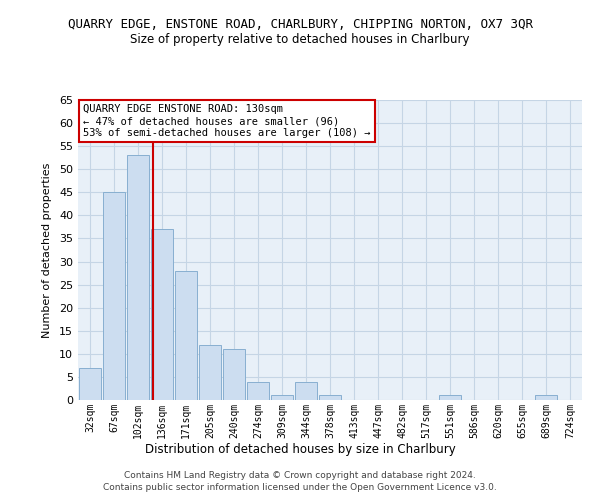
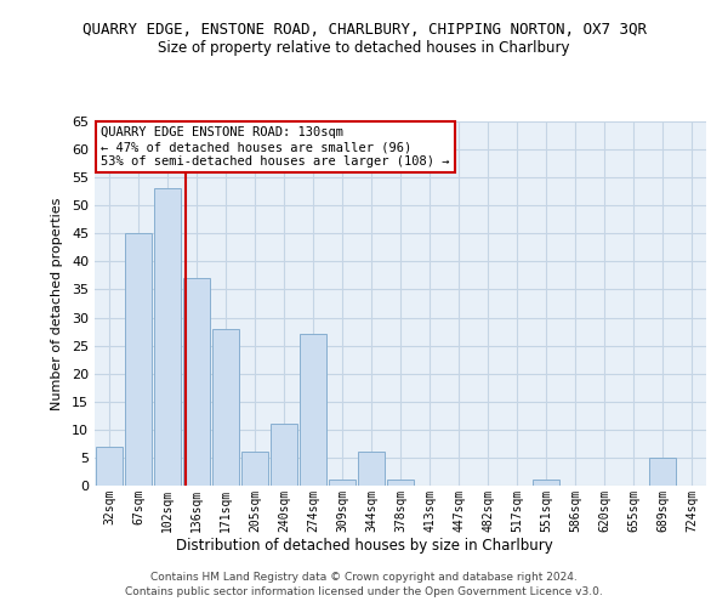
205sqm: 12 -> 6
274sqm: 4 -> 27
344sqm: 4 -> 6
689sqm: 1 -> 5
